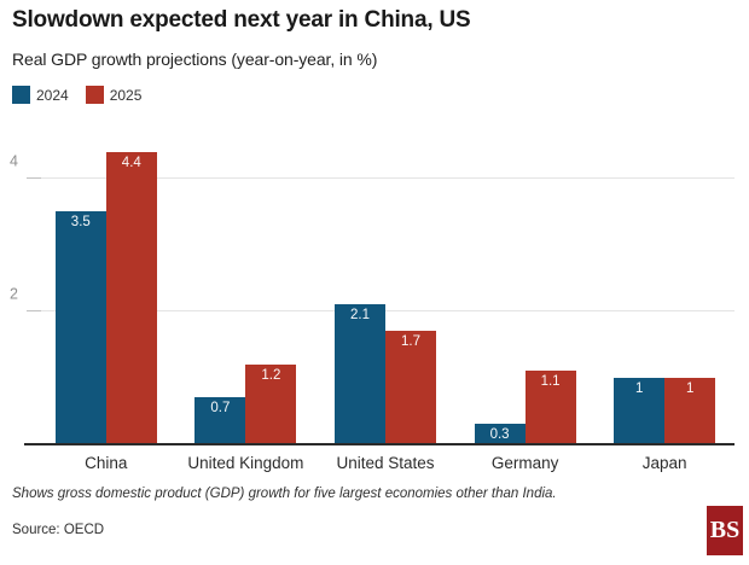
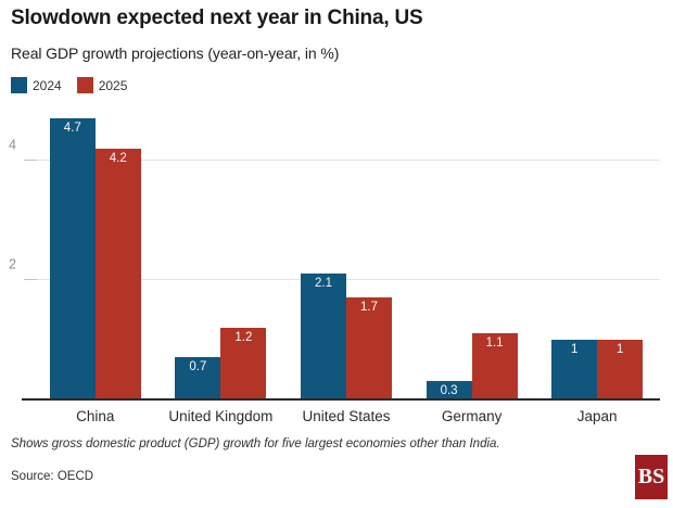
2024/China: 3.5 -> 4.7
2025/China: 4.4 -> 4.2
